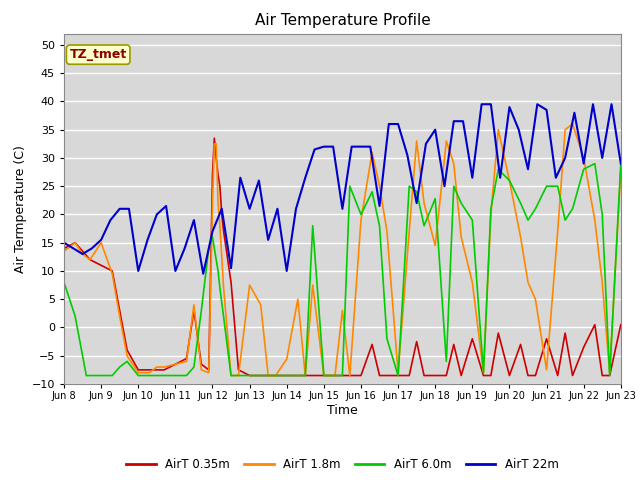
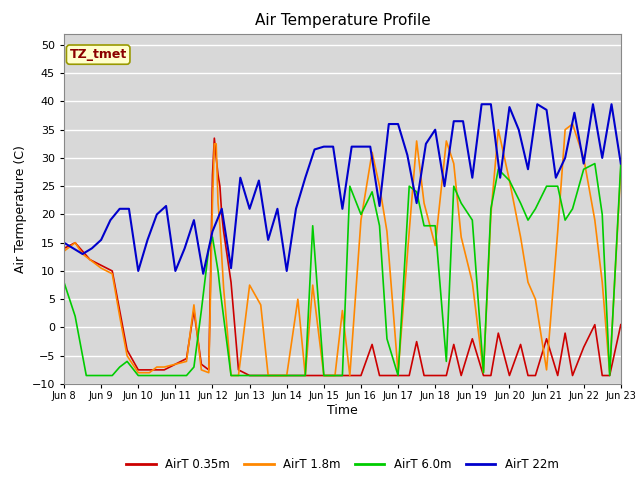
AirT 1.8m/Jun 9: 15.0 -> 10.5
AirT 1.8m/Jun 14: -5.6 -> -8.5
AirT 6.0m/Jun 18: 22.8 -> 18.0
